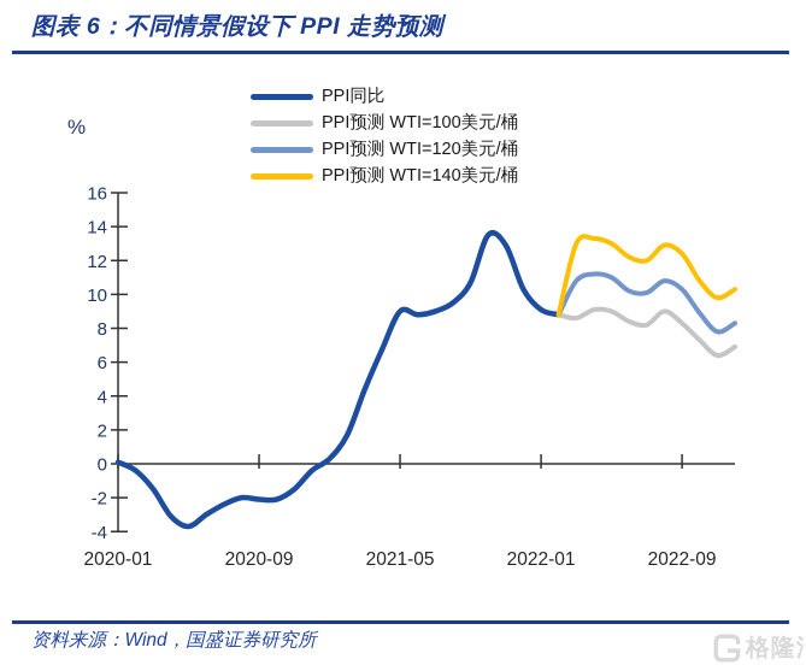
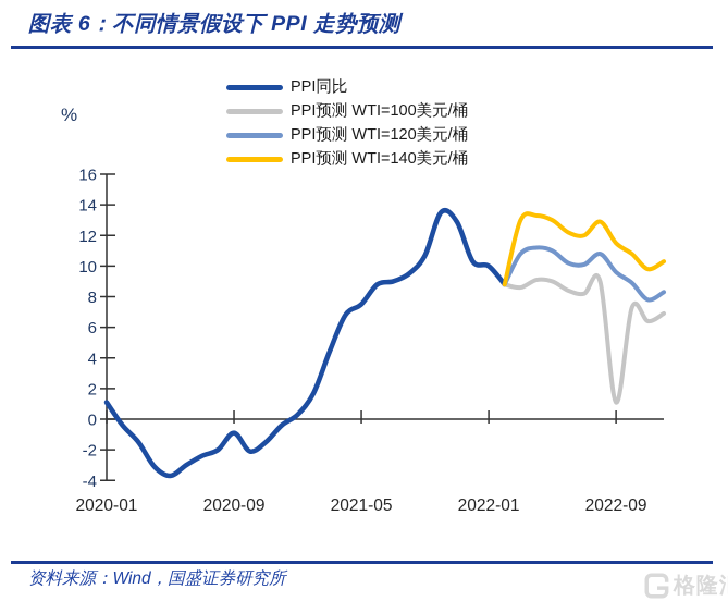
PPI同比/2020-01: 0.1 -> 1.1
PPI同比/2020-09: -2.1 -> -0.9
PPI同比/2021-05: 9.0 -> 7.5
PPI同比/2022-01: 9.1 -> 10.0
PPI预测 WTI=100美元/桶/2022-09: 8.3 -> 1.1
PPI预测 WTI=120美元/桶/2022-09: 10.3 -> 9.6
PPI预测 WTI=140美元/桶/2022-09: 12.4 -> 11.5
